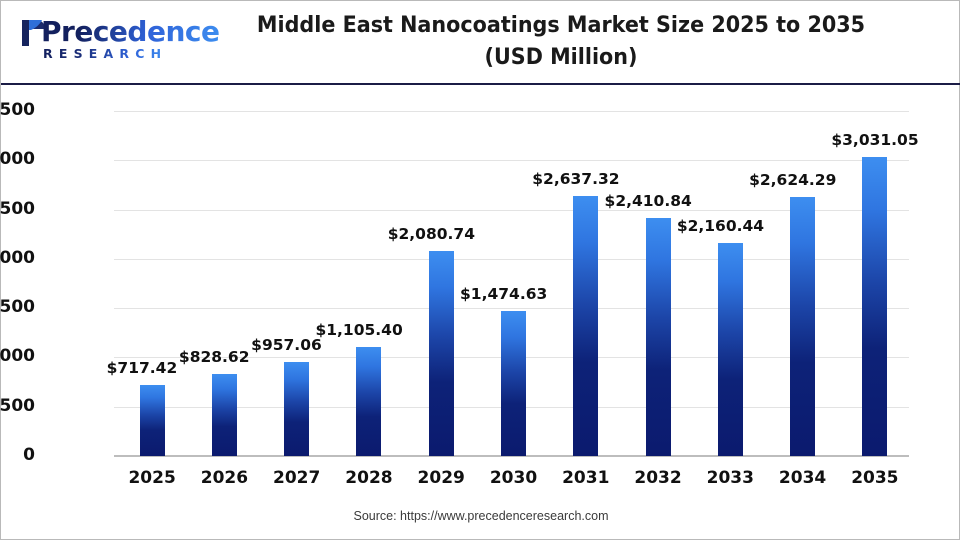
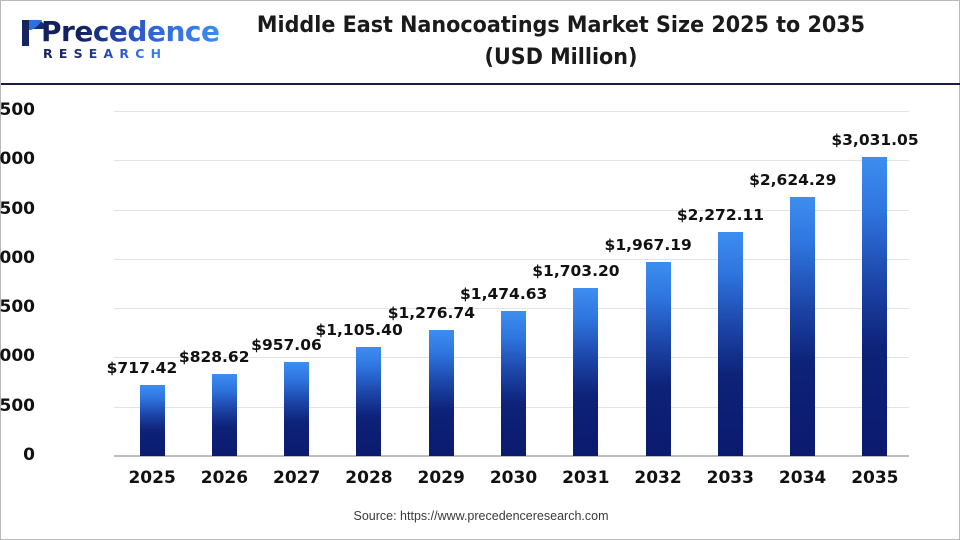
2029: $2,080.74 -> $1,276.74
2031: $2,637.32 -> $1,703.20
2032: $2,410.84 -> $1,967.19
2033: $2,160.44 -> $2,272.11
